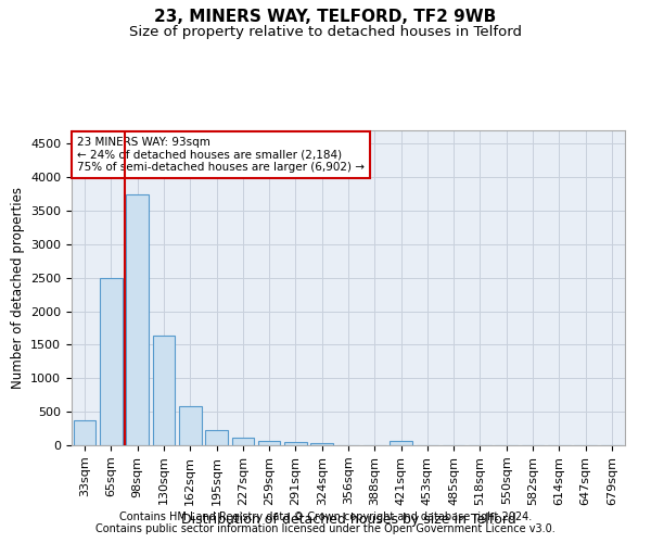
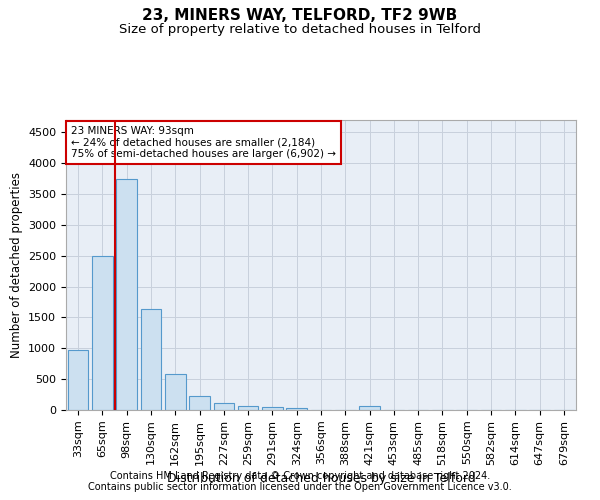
33sqm: 370 -> 980
